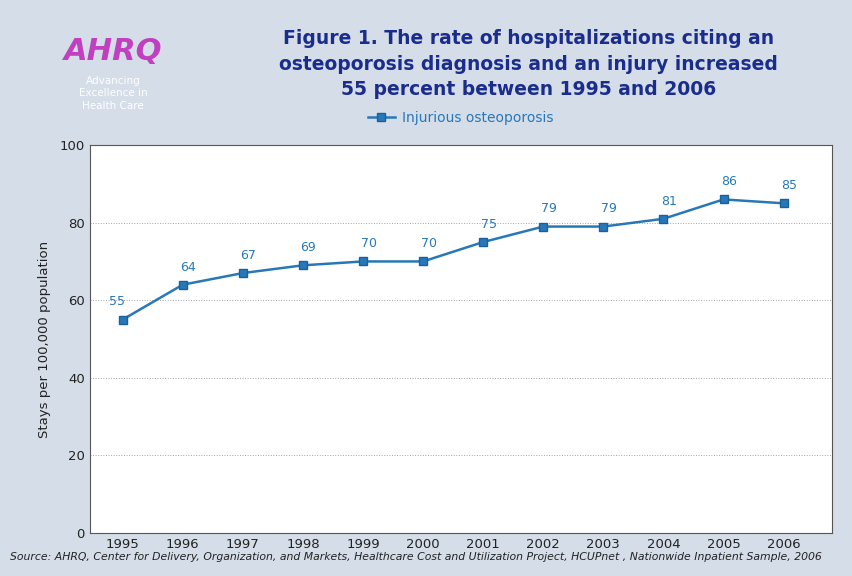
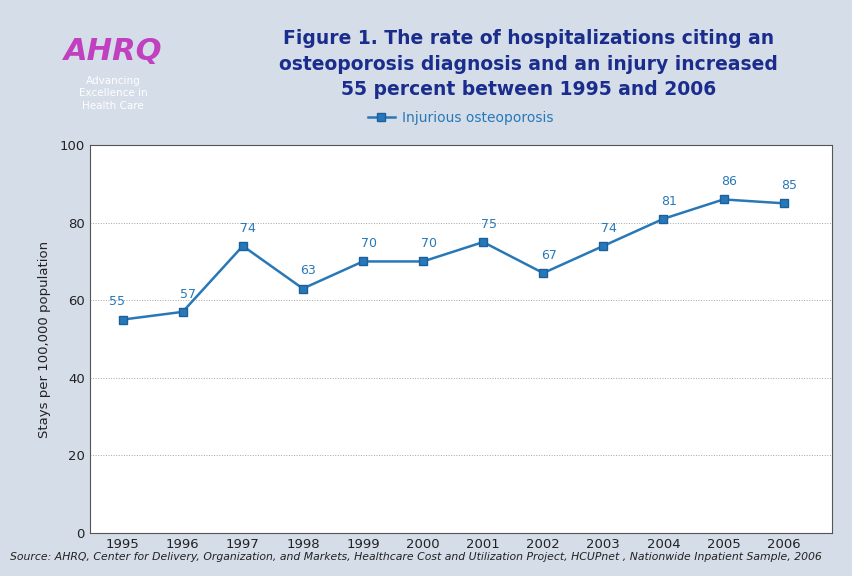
1996: 64 -> 57
1997: 67 -> 74
1998: 69 -> 63
2002: 79 -> 67
2003: 79 -> 74
